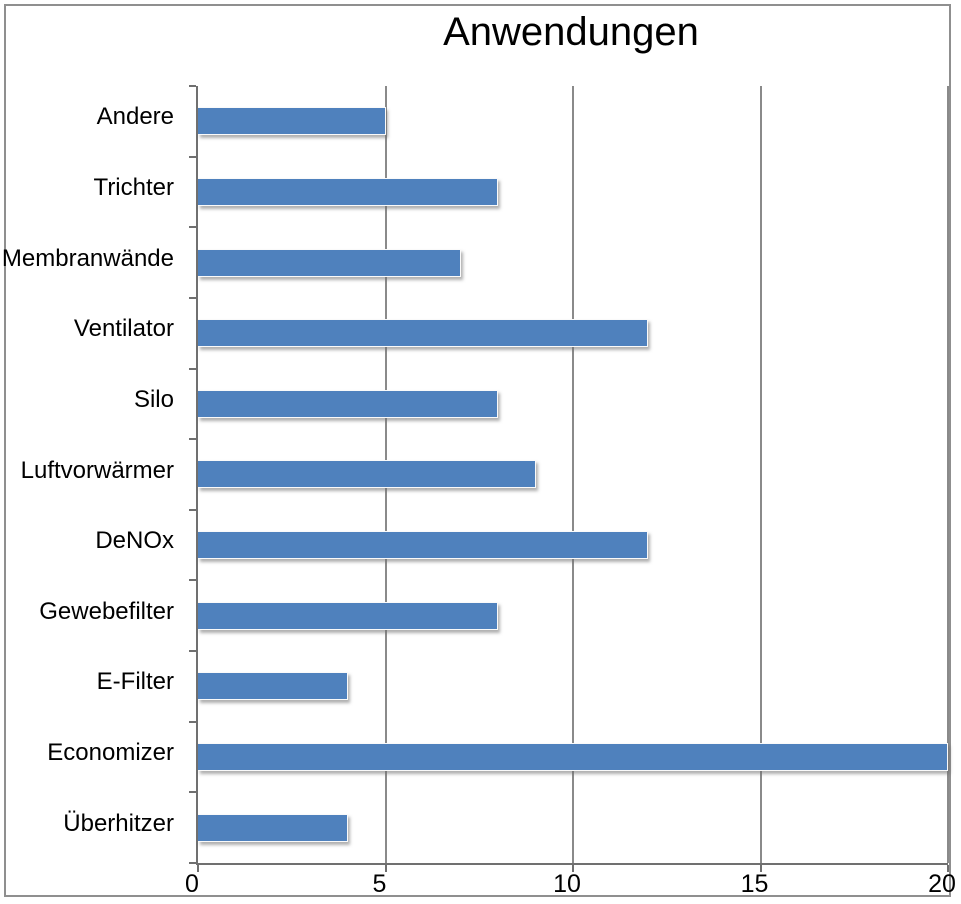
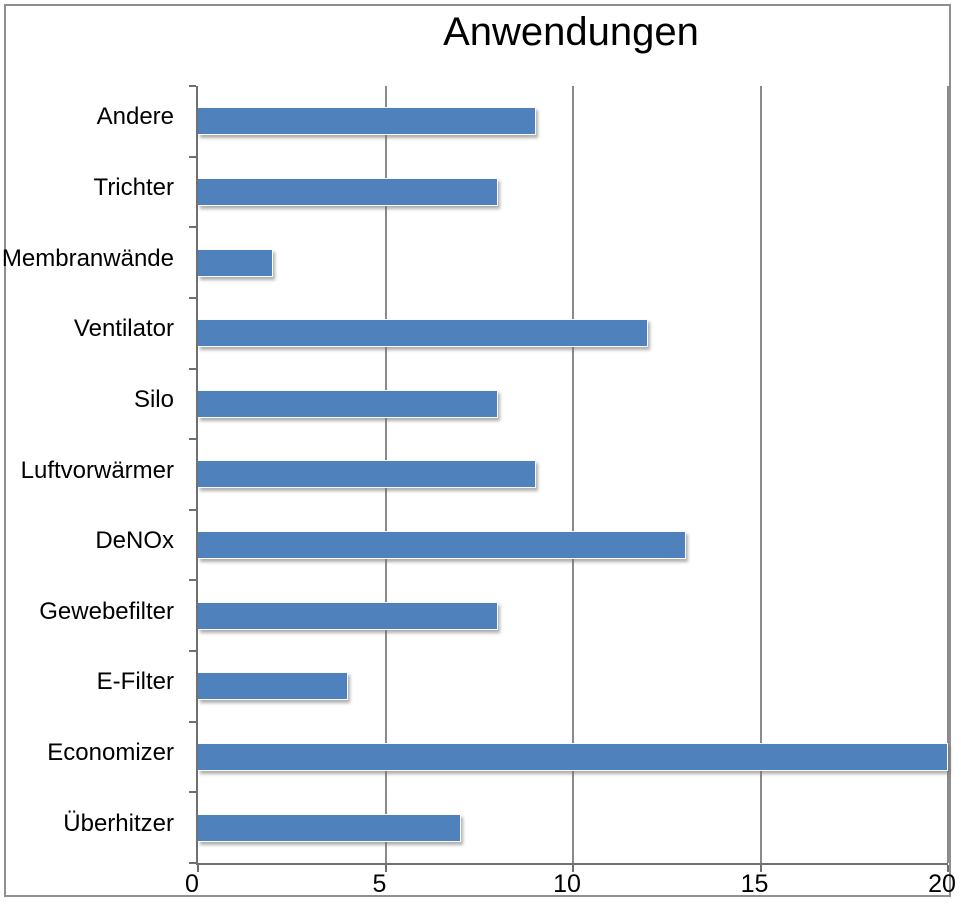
Andere: 5 -> 9
Membranwände: 7 -> 2
DeNOx: 12 -> 13
Überhitzer: 4 -> 7
